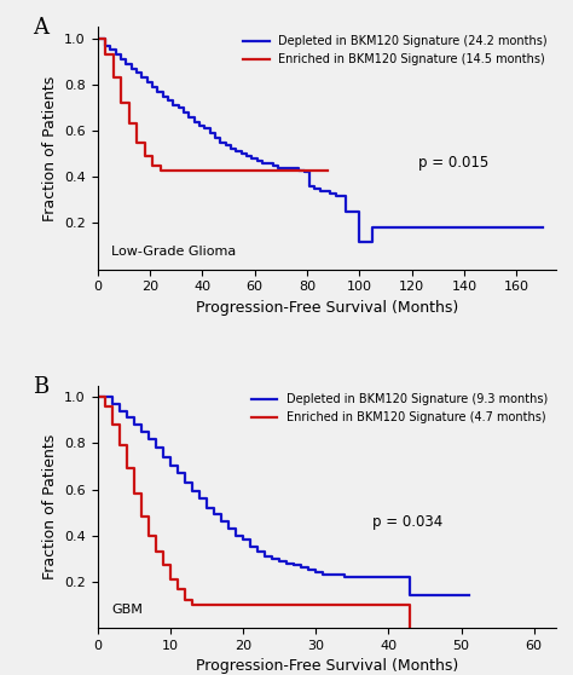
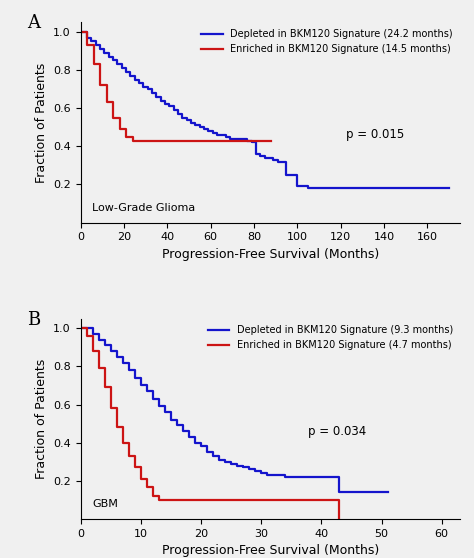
Depleted in BKM120 Signature (24.2 months)/100: 0.12 -> 0.19
